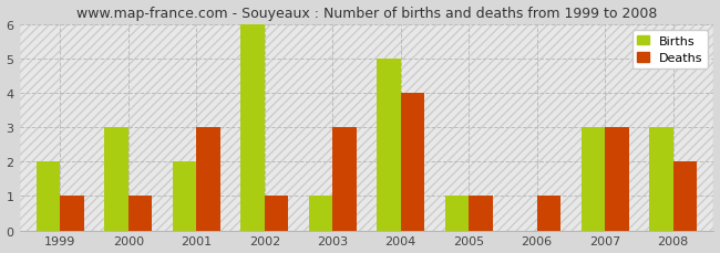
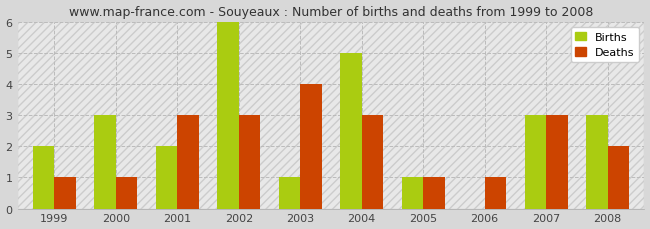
Deaths/2002: 1 -> 3
Deaths/2003: 3 -> 4
Deaths/2004: 4 -> 3
